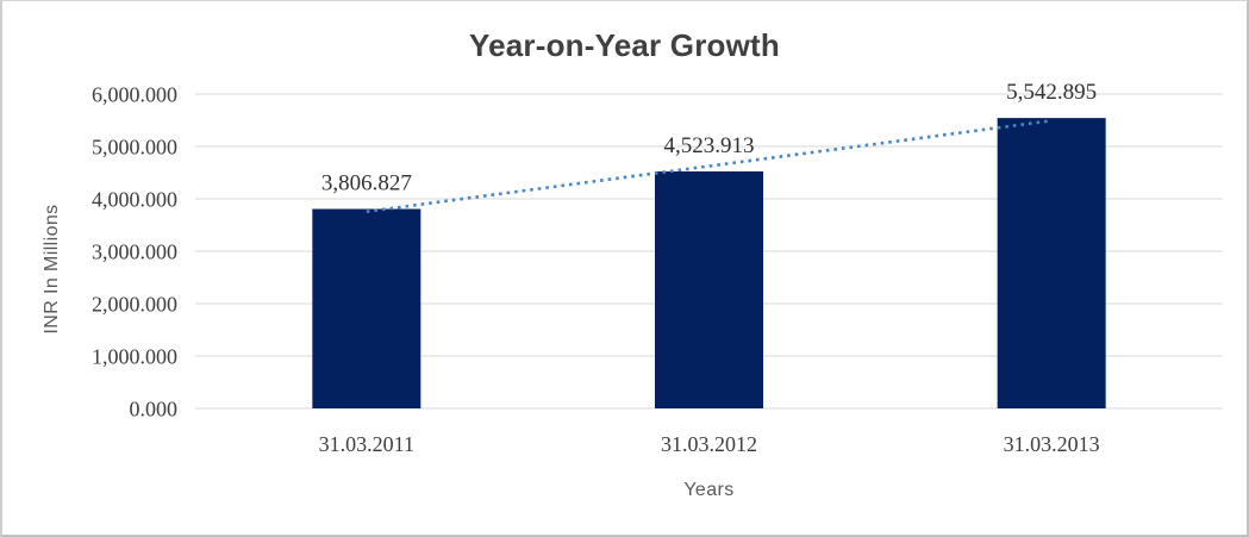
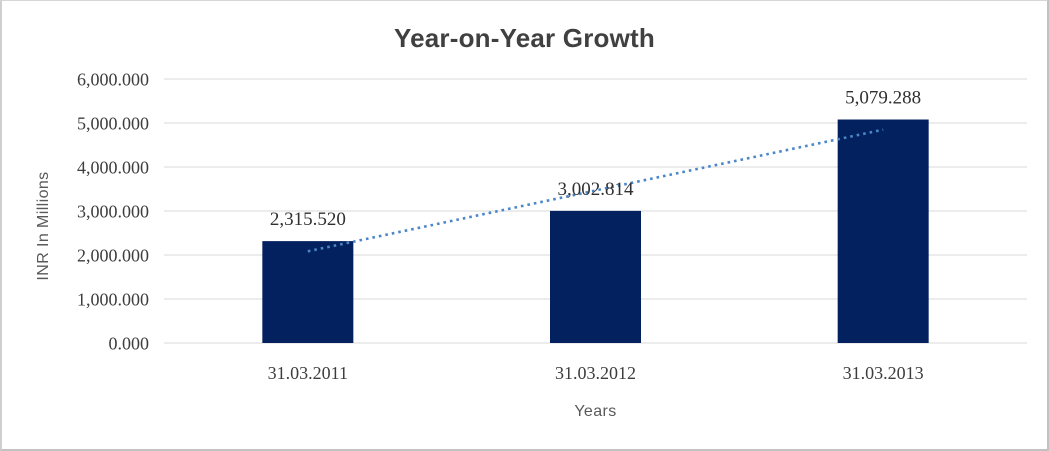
31.03.2011: 3,806.827 -> 2,315.520
31.03.2012: 4,523.913 -> 3,002.814
31.03.2013: 5,542.895 -> 5,079.288
